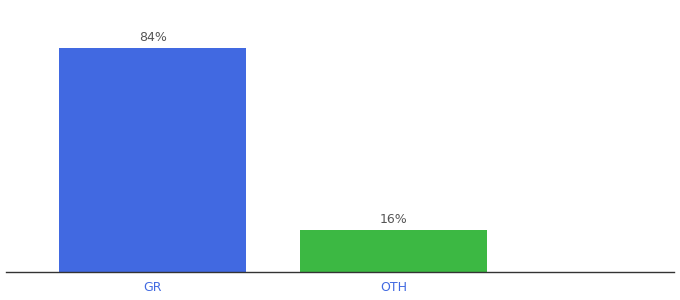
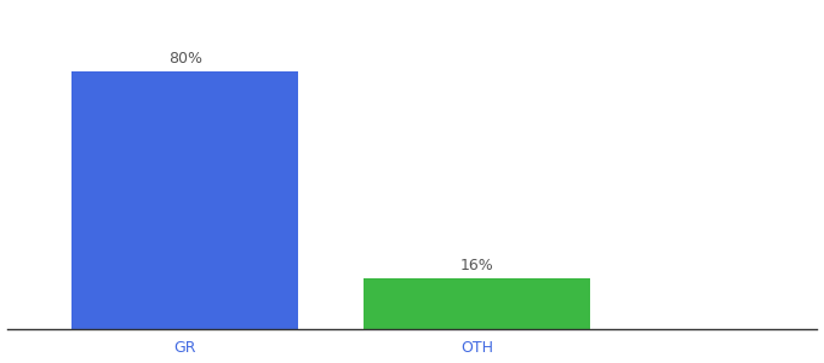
GR: 84% -> 80%
